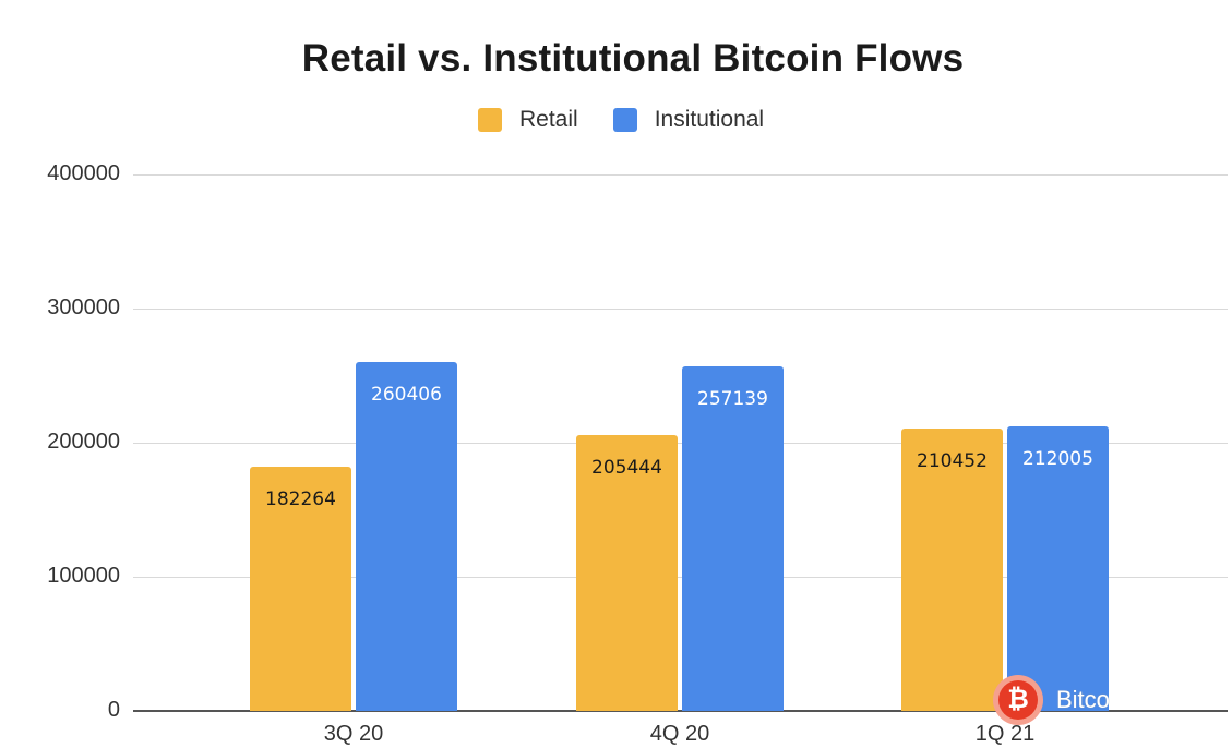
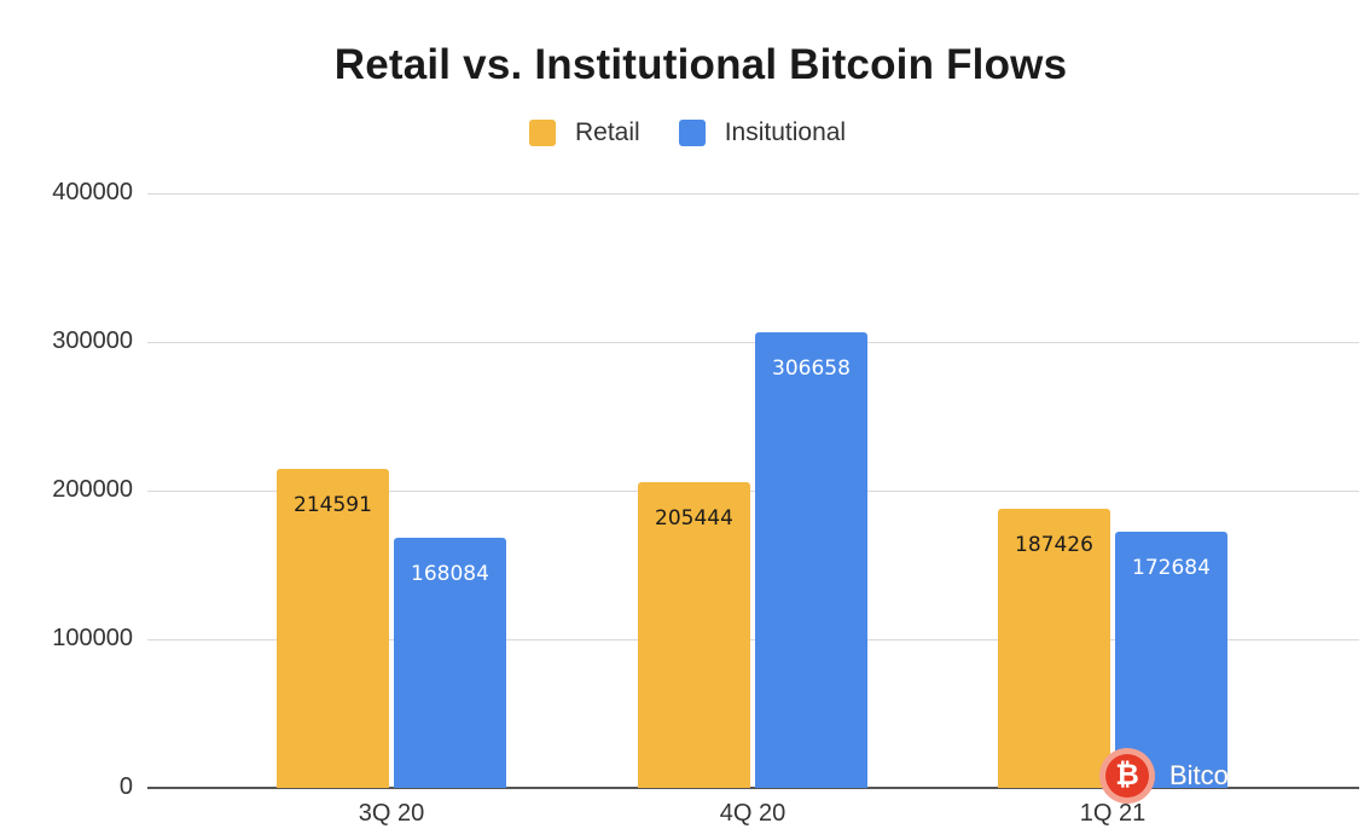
Retail/3Q 20: 182264 -> 214591
Insitutional/3Q 20: 260406 -> 168084
Insitutional/4Q 20: 257139 -> 306658
Retail/1Q 21: 210452 -> 187426
Insitutional/1Q 21: 212005 -> 172684
